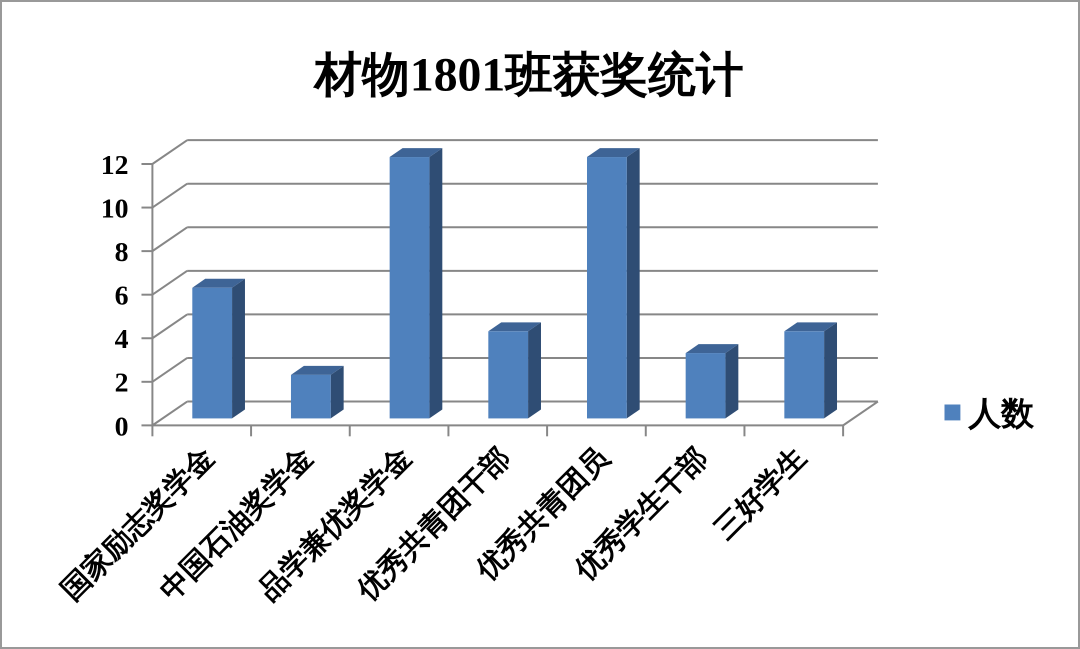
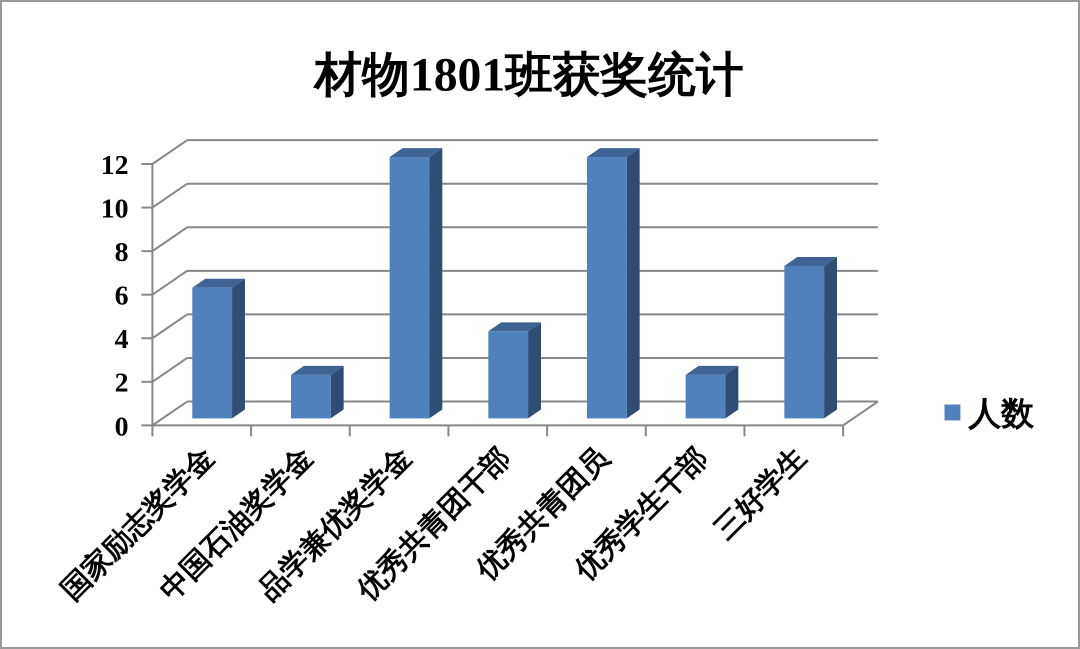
优秀学生干部: 3 -> 2
三好学生: 4 -> 7
